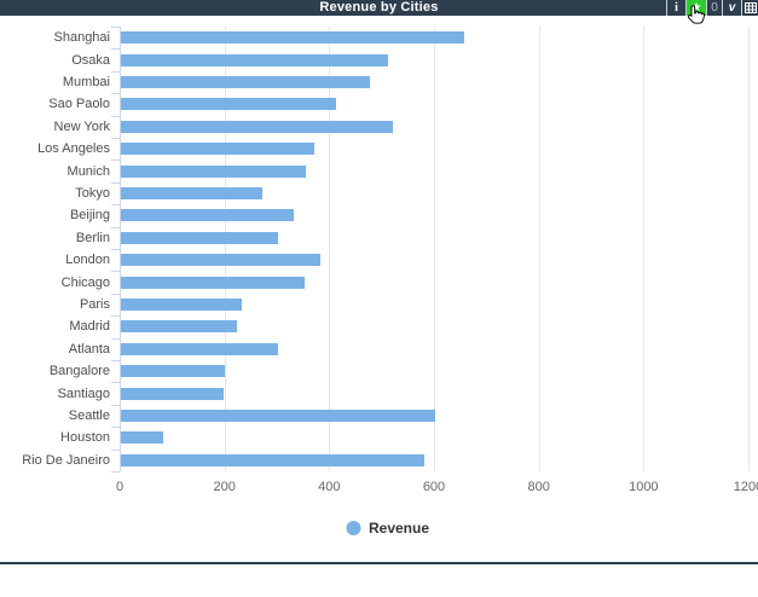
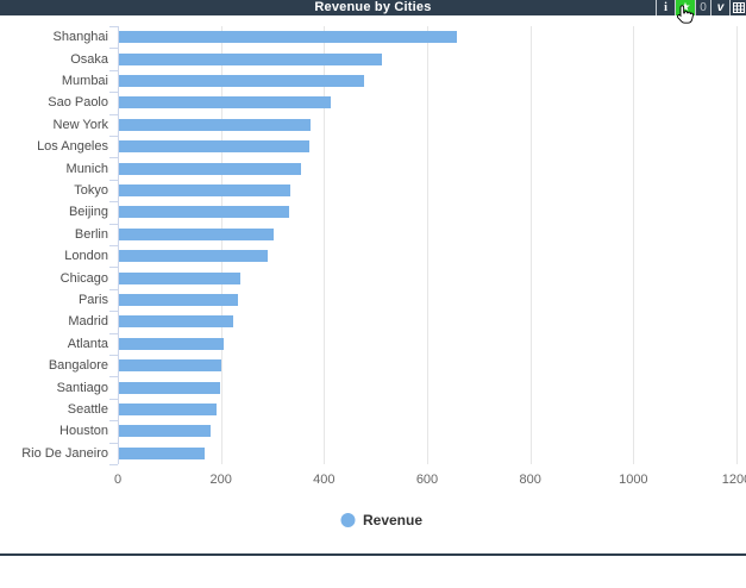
New York: 520 -> 370
Tokyo: 270 -> 330
London: 380 -> 290
Chicago: 350 -> 240
Atlanta: 300 -> 200
Seattle: 600 -> 190
Houston: 80 -> 180
Rio De Janeiro: 580 -> 170
